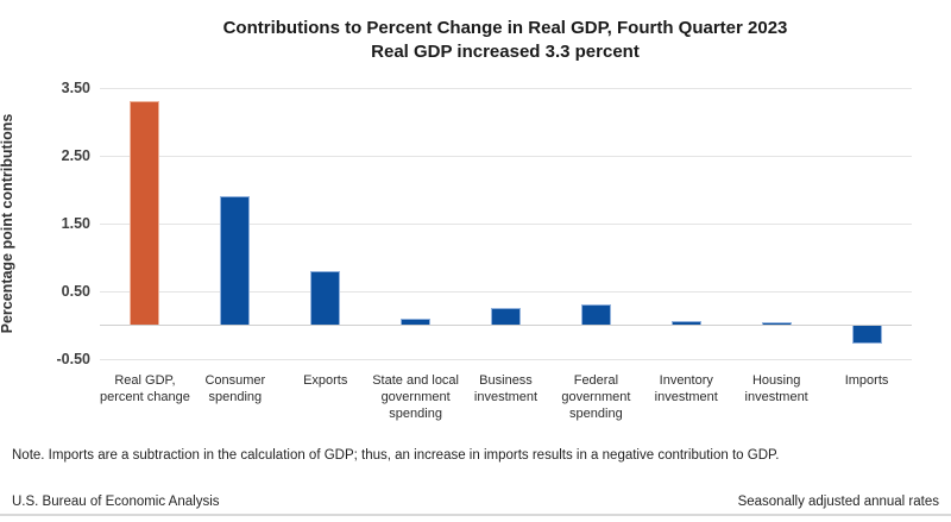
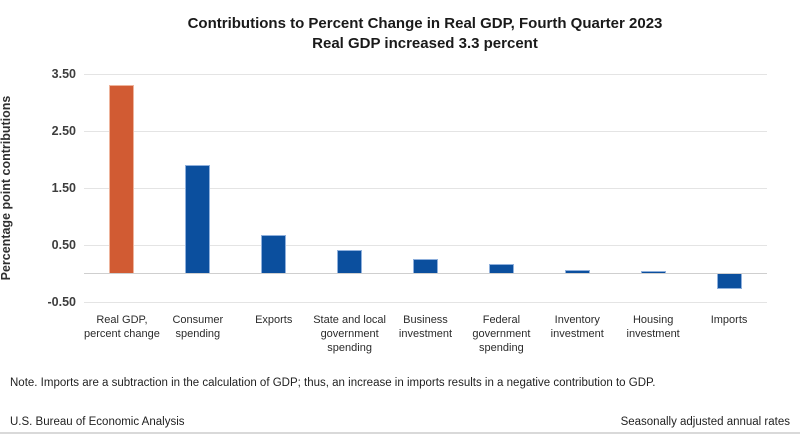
Exports: 0.8 -> 0.7
State and local government spending: 0.1 -> 0.4
Federal government spending: 0.3 -> 0.2
